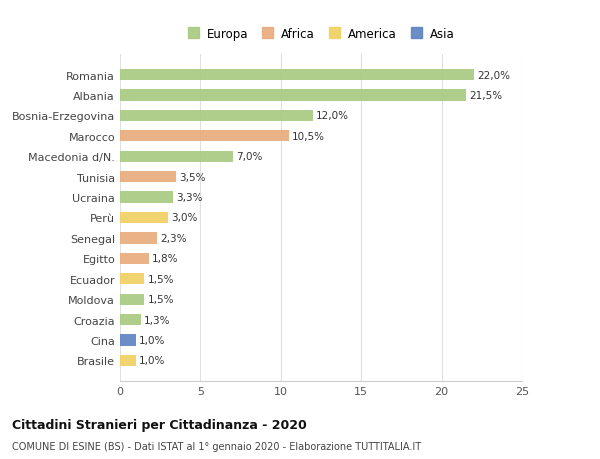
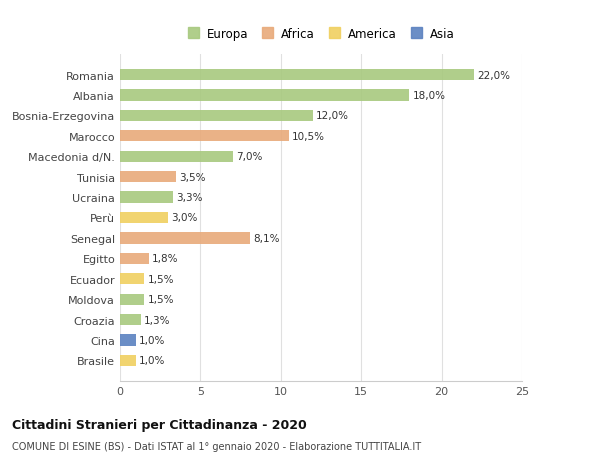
Albania: 21,5% -> 18,0%
Senegal: 2,3% -> 8,1%
